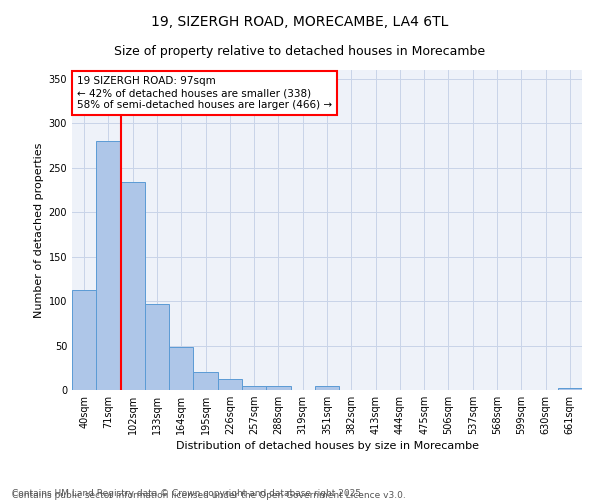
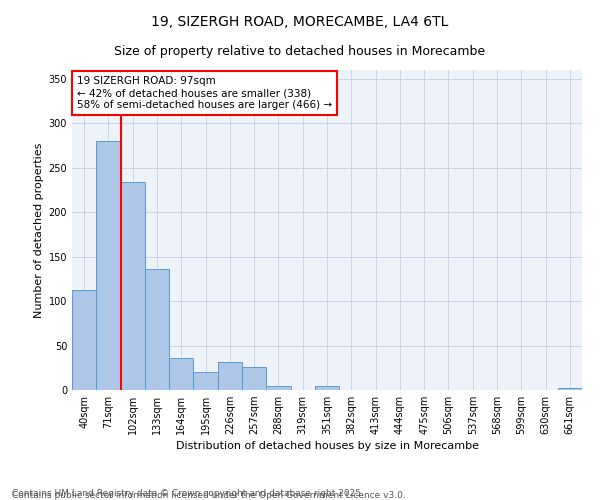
133sqm: 97 -> 136
164sqm: 48 -> 36
226sqm: 12 -> 32
257sqm: 5 -> 26
